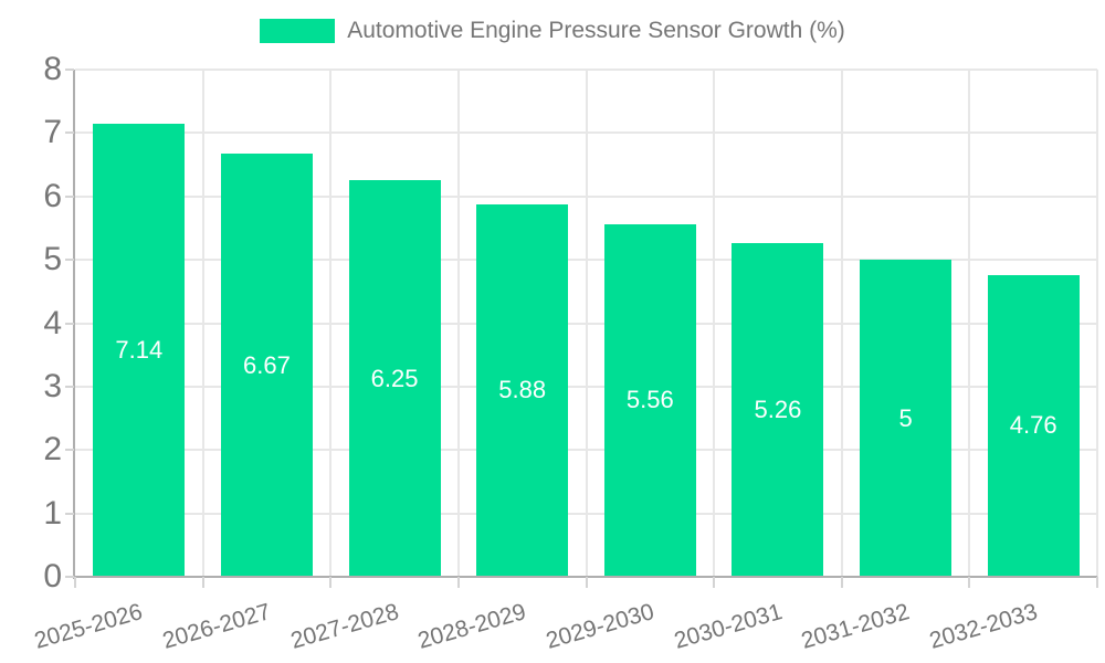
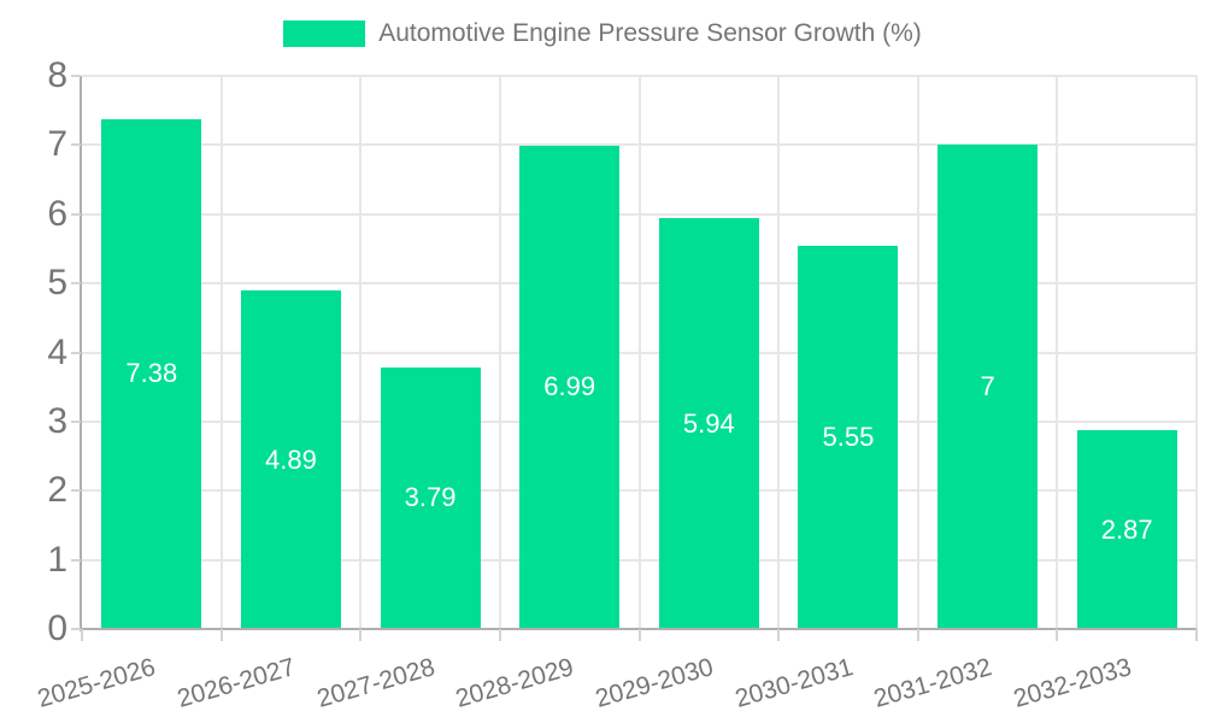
2025-2026: 7.14 -> 7.38
2026-2027: 6.67 -> 4.89
2027-2028: 6.25 -> 3.79
2028-2029: 5.88 -> 6.99
2029-2030: 5.56 -> 5.94
2030-2031: 5.26 -> 5.55
2031-2032: 5 -> 7
2032-2033: 4.76 -> 2.87
